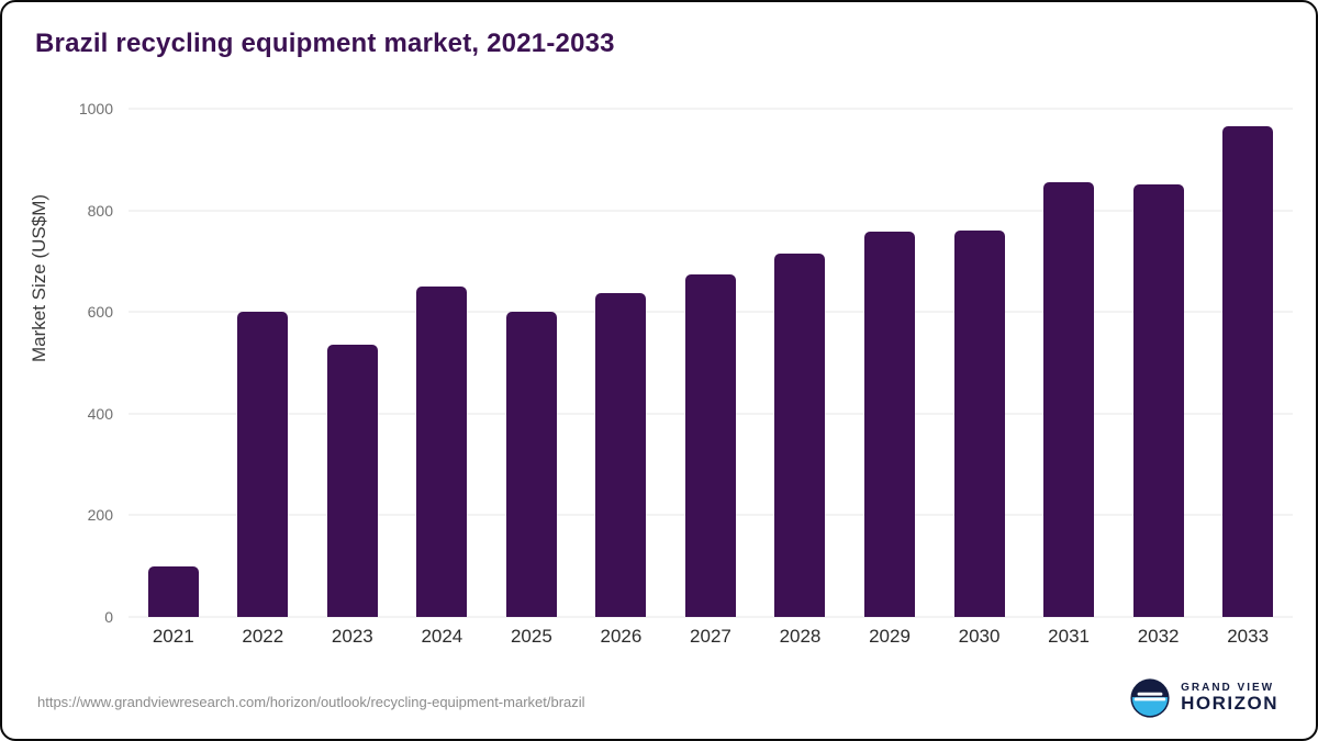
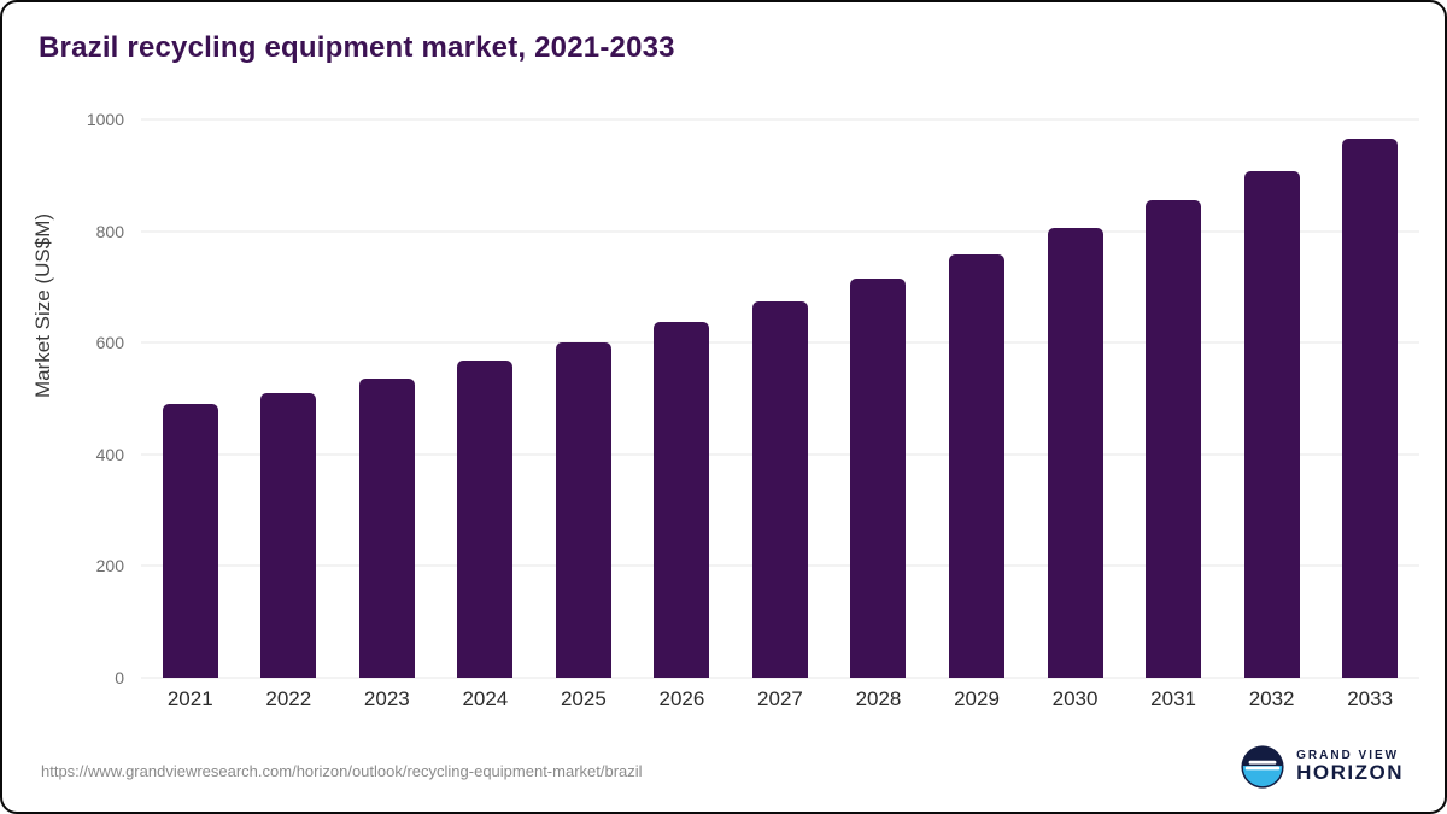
2021: 100 -> 490
2022: 600 -> 510
2024: 650 -> 570
2030: 760 -> 810
2032: 850 -> 910
